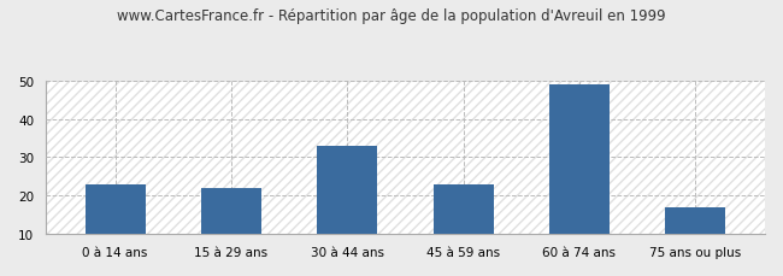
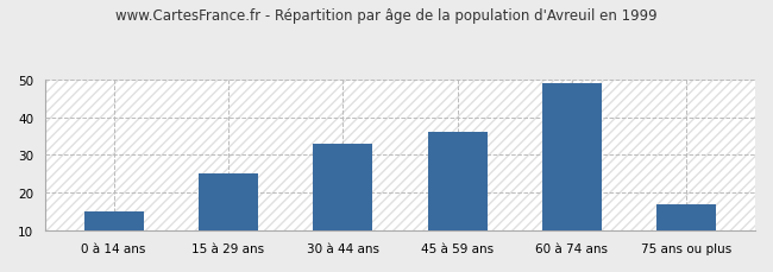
0 à 14 ans: 23 -> 15
15 à 29 ans: 22 -> 25
45 à 59 ans: 23 -> 36
